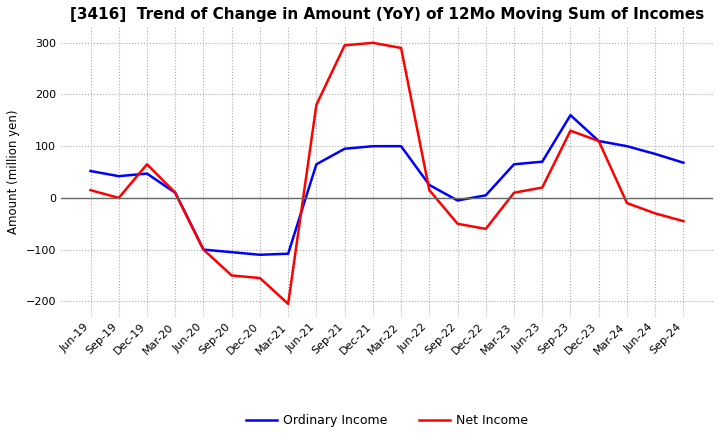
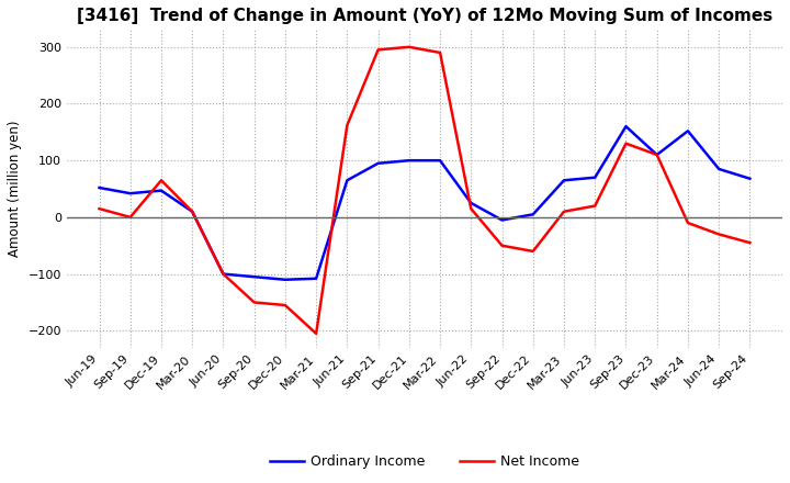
Net Income/Jun-21: 180 -> 162
Ordinary Income/Mar-24: 100 -> 152
